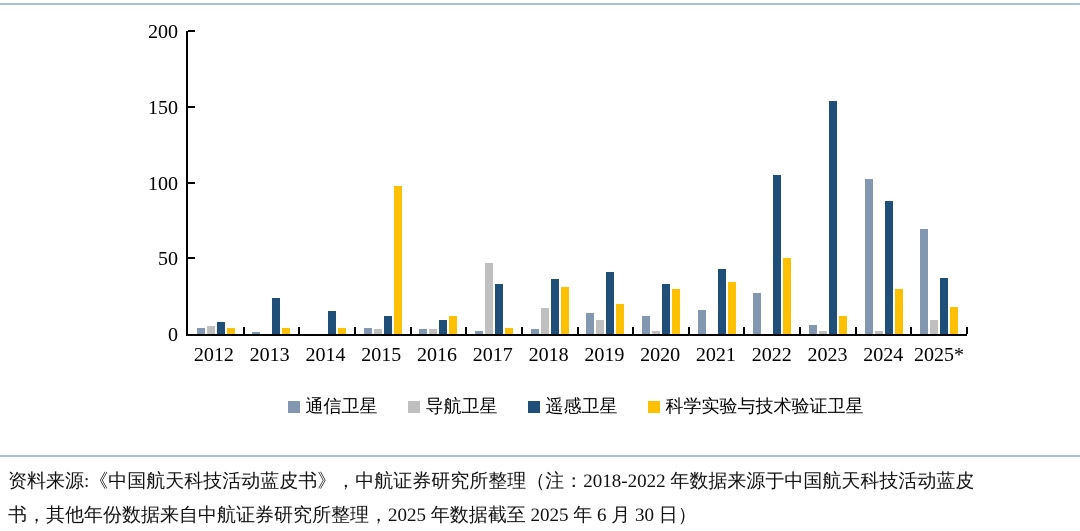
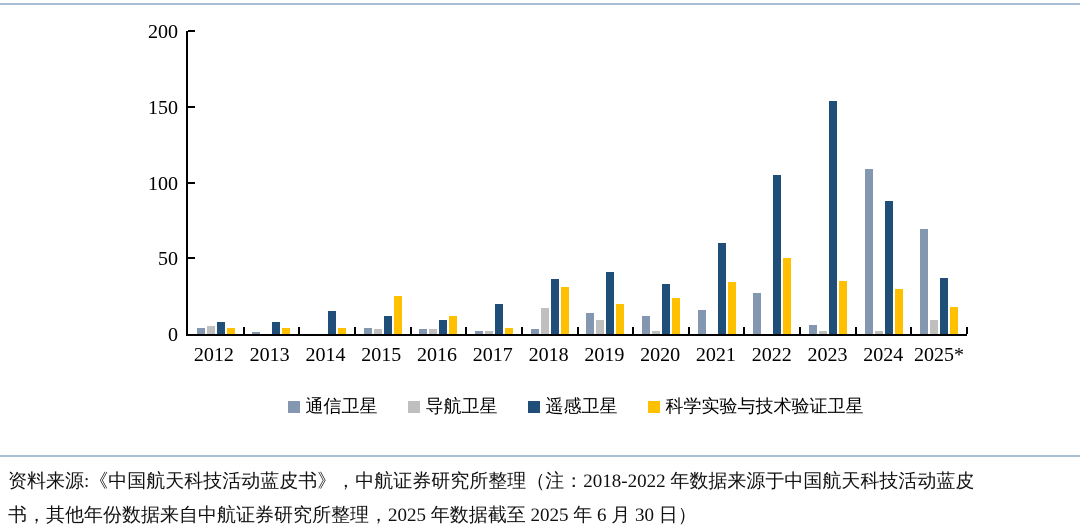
遥感卫星/2013: 24 -> 8
科学实验与技术验证卫星/2015: 98 -> 25
导航卫星/2017: 47 -> 2
遥感卫星/2017: 33 -> 20
科学实验与技术验证卫星/2020: 30 -> 24
遥感卫星/2021: 43 -> 60
科学实验与技术验证卫星/2023: 12 -> 35
通信卫星/2024: 102 -> 109
